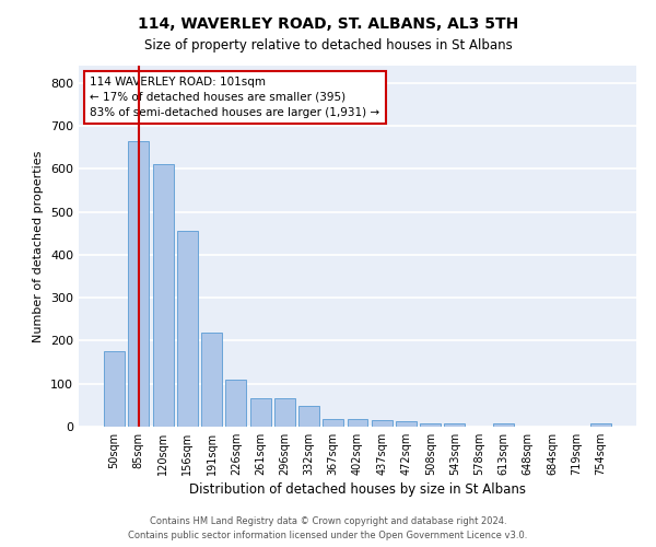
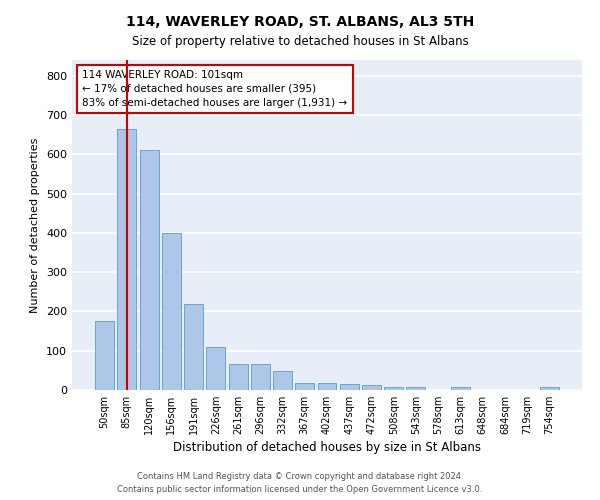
156sqm: 455 -> 400
